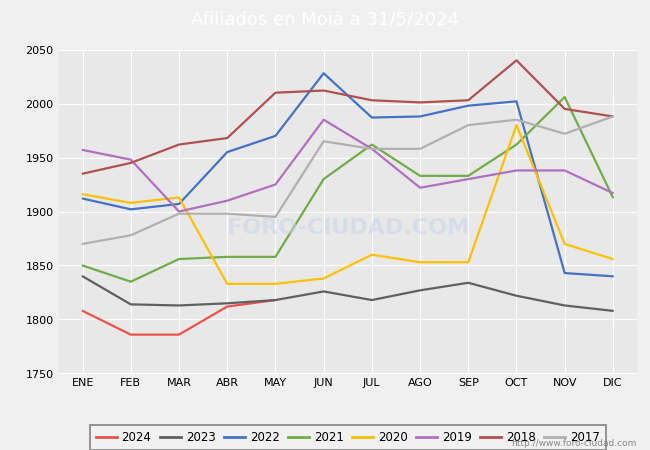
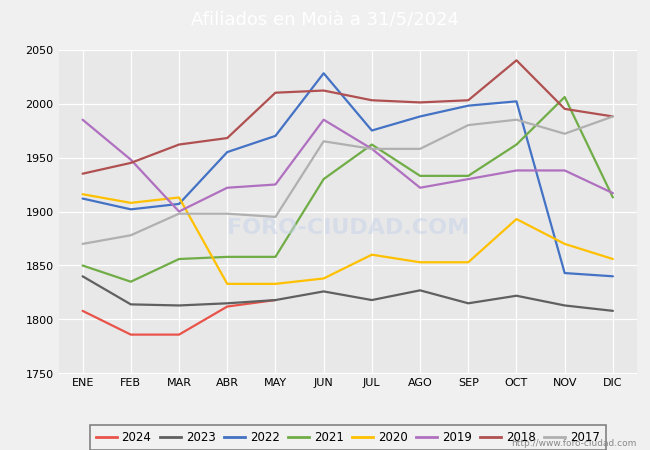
2019/ENE: 1957 -> 1985
2019/ABR: 1910 -> 1922
2022/JUL: 1987 -> 1975
2023/SEP: 1834 -> 1815
2020/OCT: 1980 -> 1893
